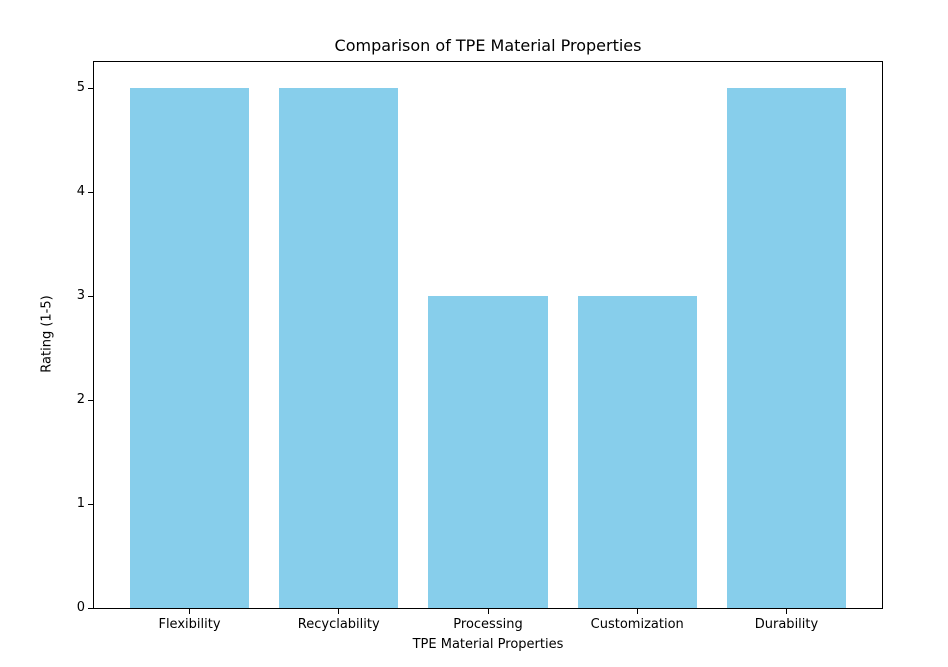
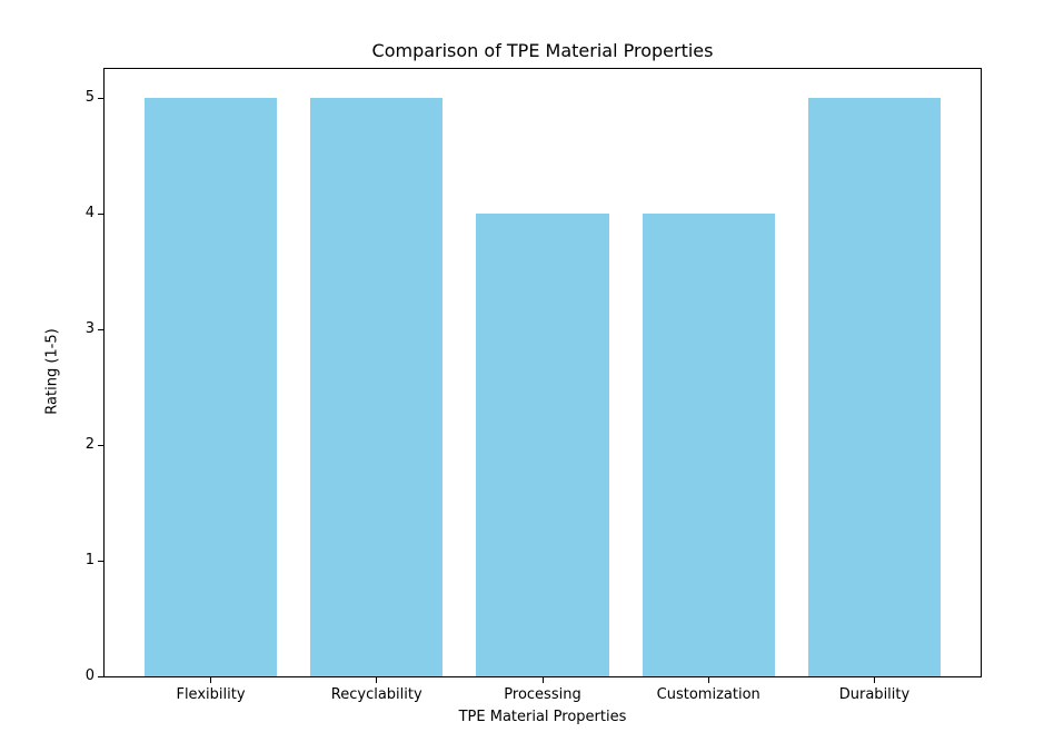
Processing: 3 -> 4
Customization: 3 -> 4
